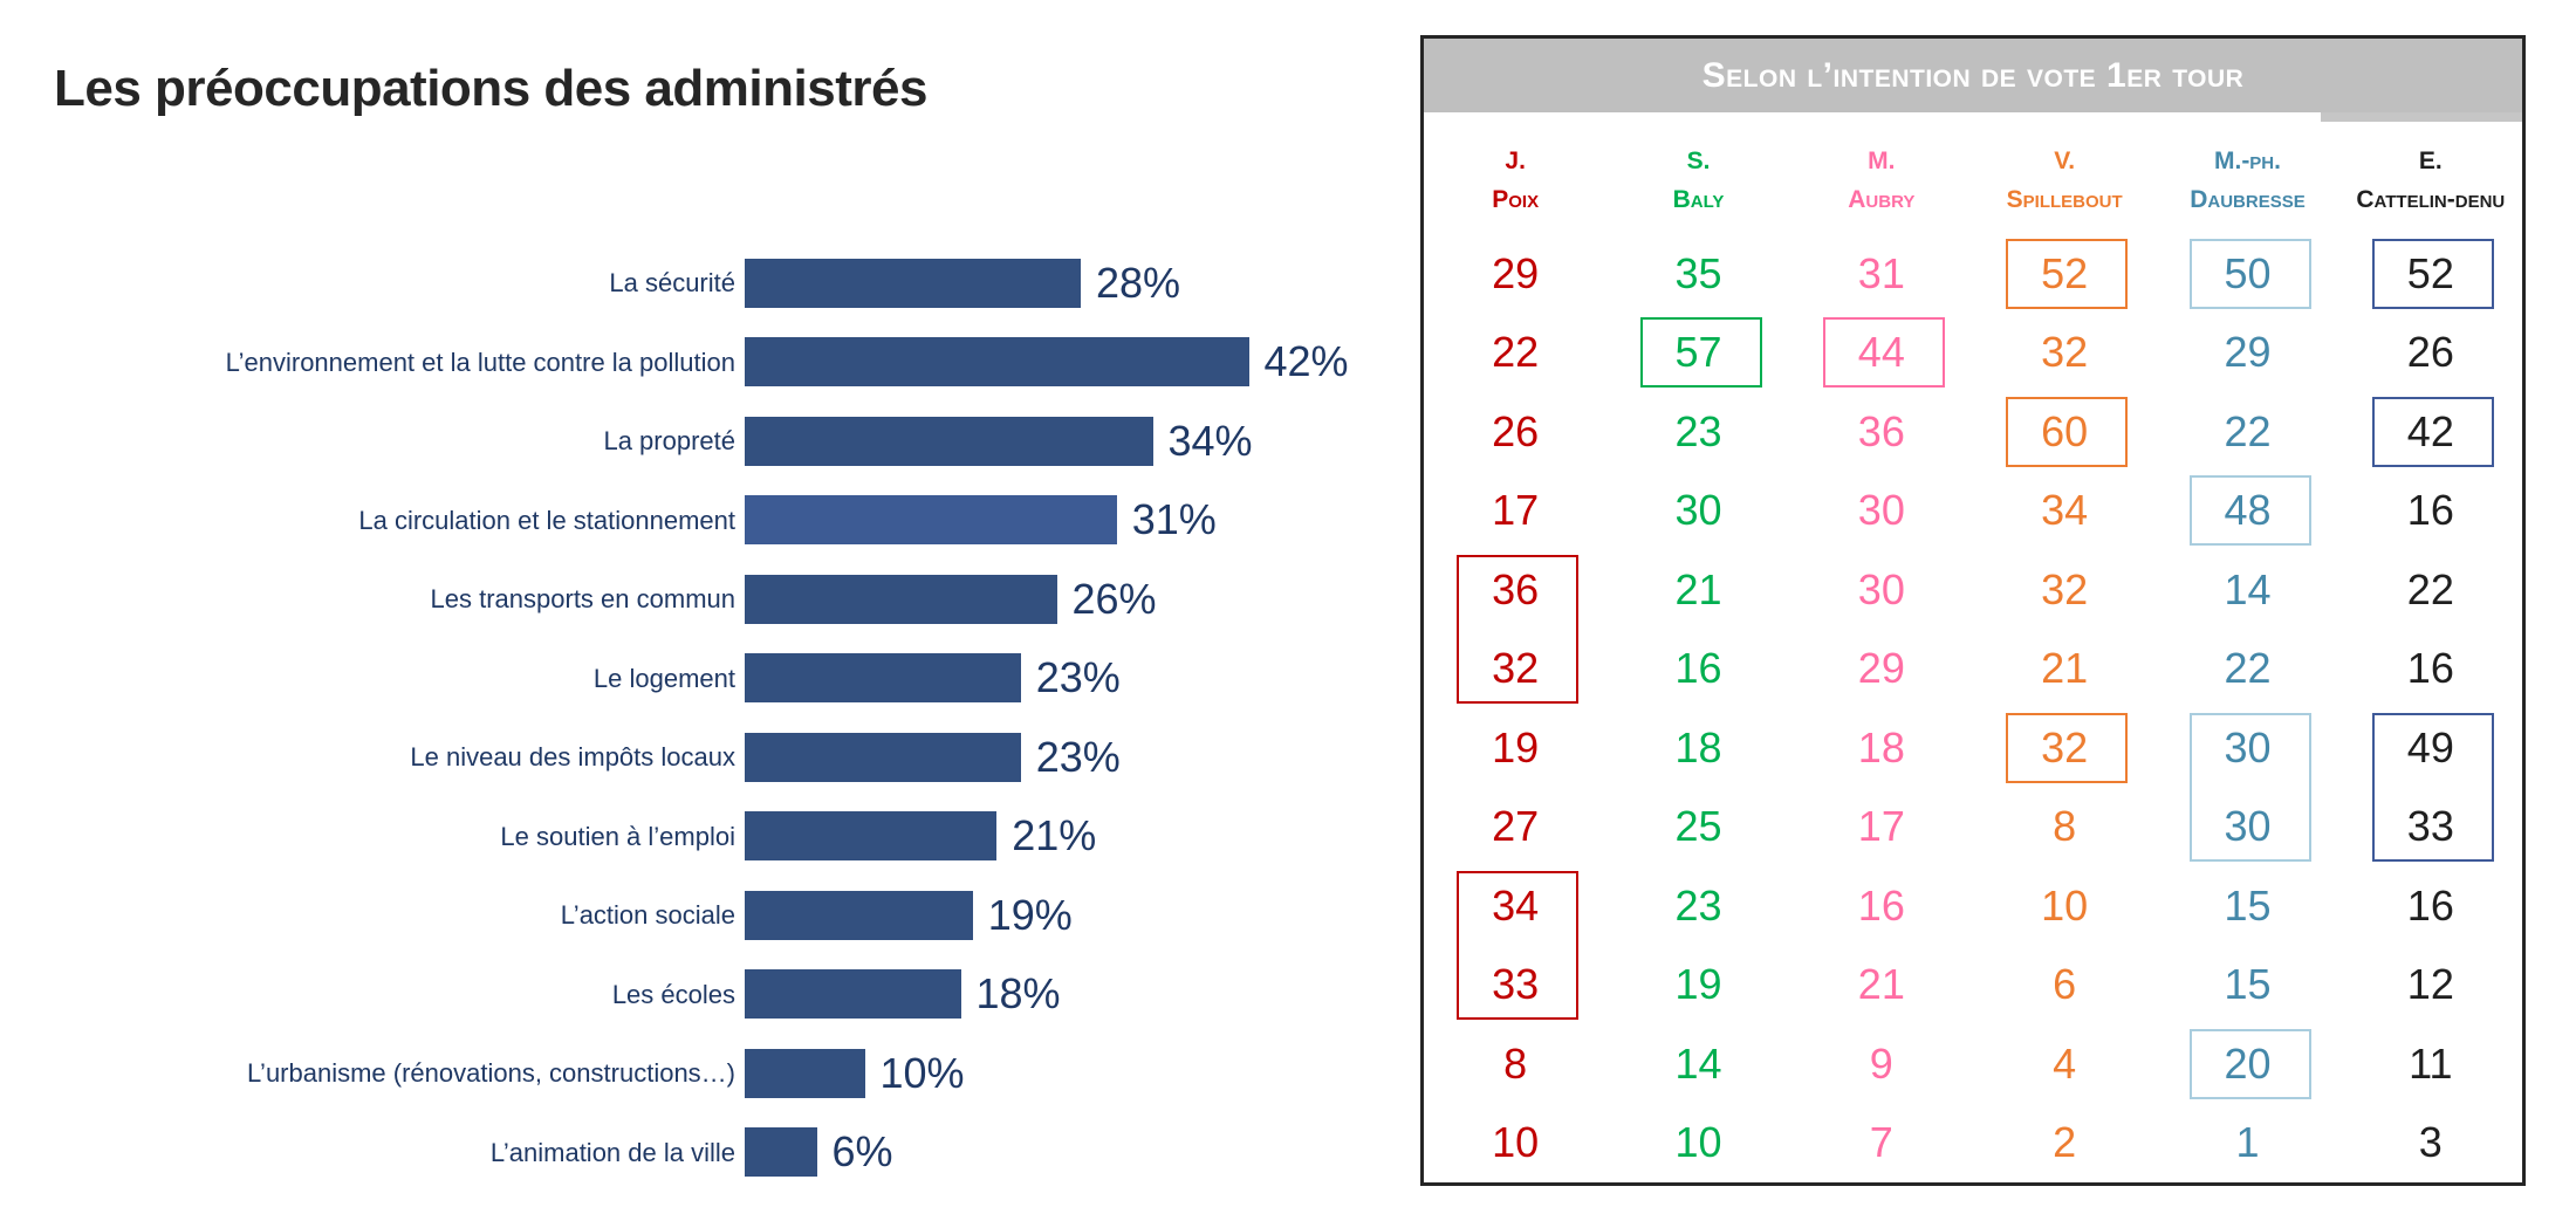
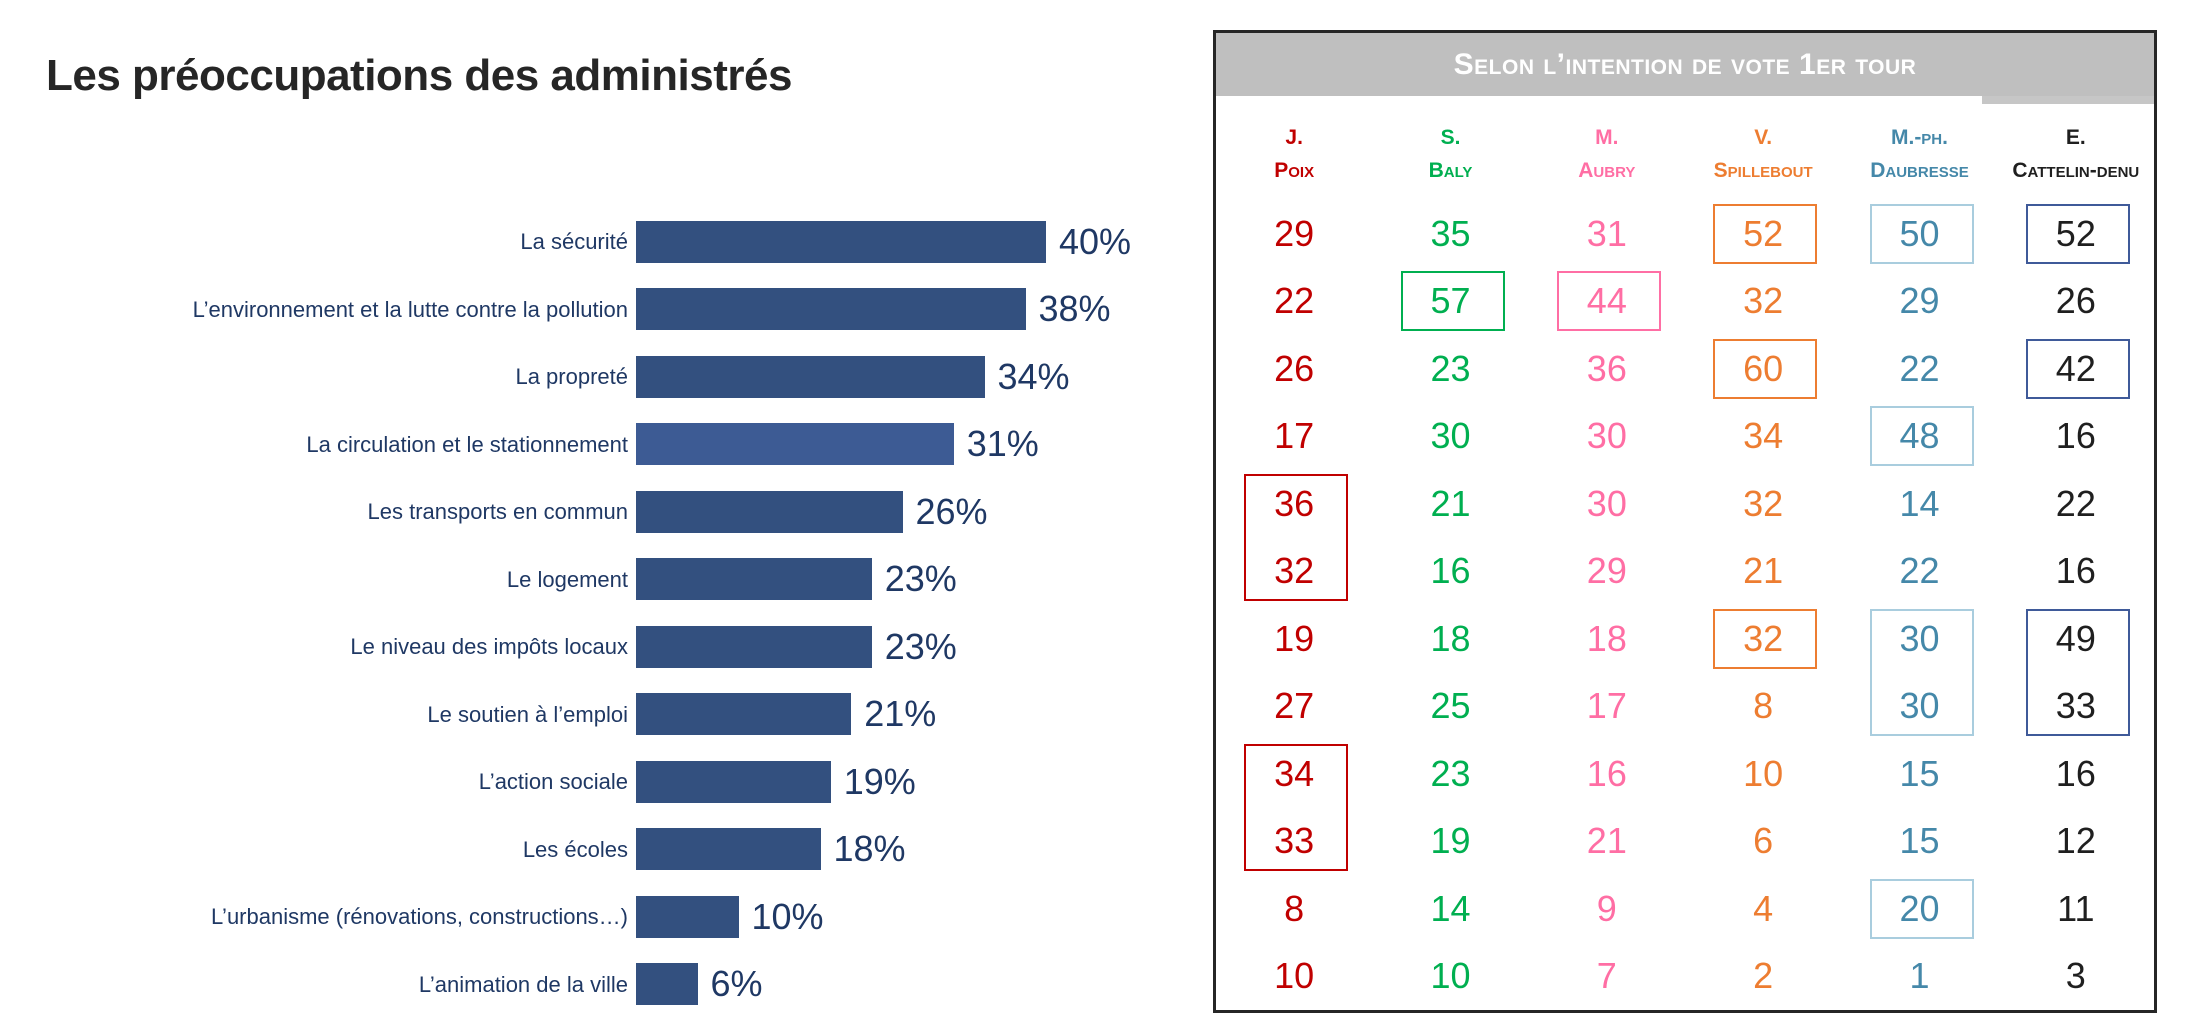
La sécurité: 28% -> 40%
L’environnement et la lutte contre la pollution: 42% -> 38%
